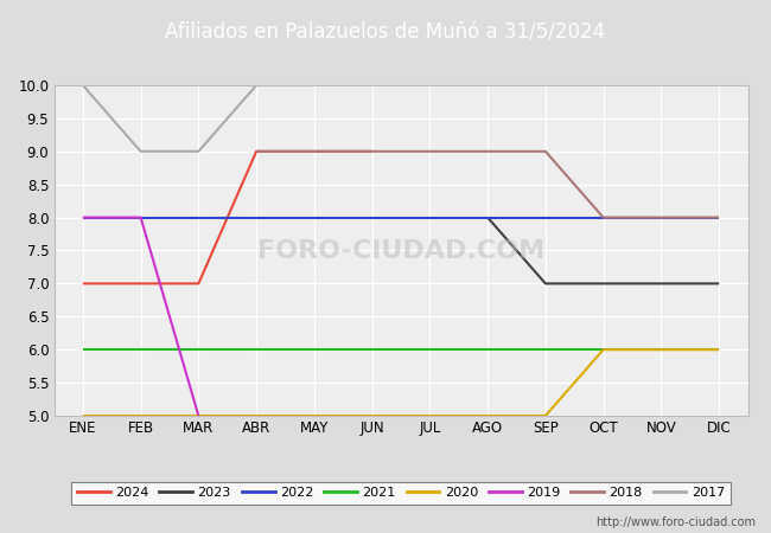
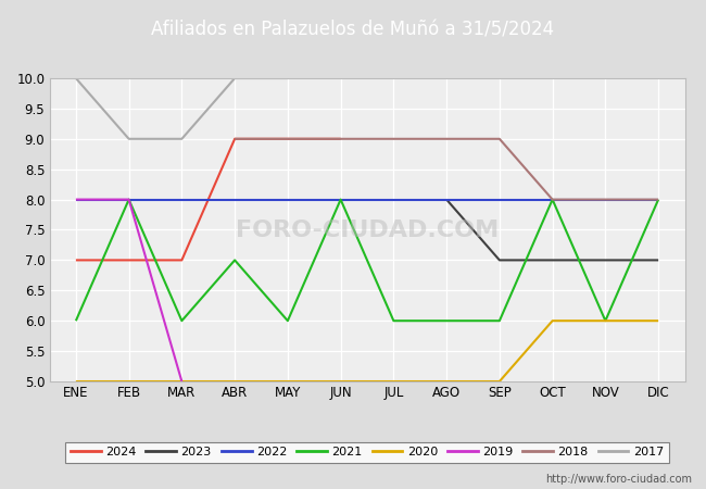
2021/FEB: 6 -> 8
2021/ABR: 6 -> 7
2021/JUN: 6 -> 8
2021/OCT: 6 -> 8
2021/DIC: 6 -> 8
